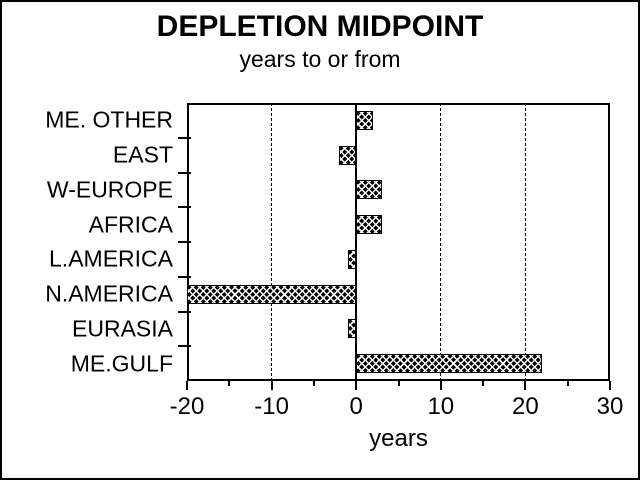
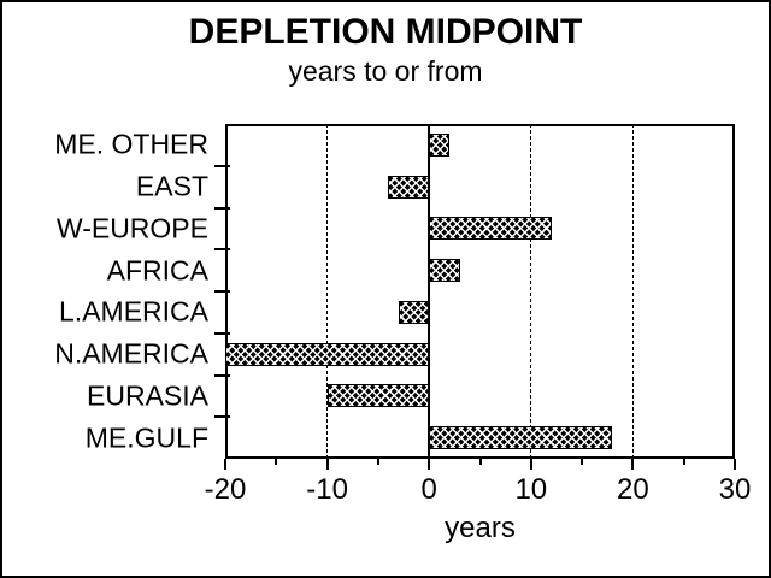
EAST: -2 -> -4
W-EUROPE: 3 -> 12
L.AMERICA: -1 -> -3
EURASIA: -1 -> -10
ME.GULF: 22 -> 18
